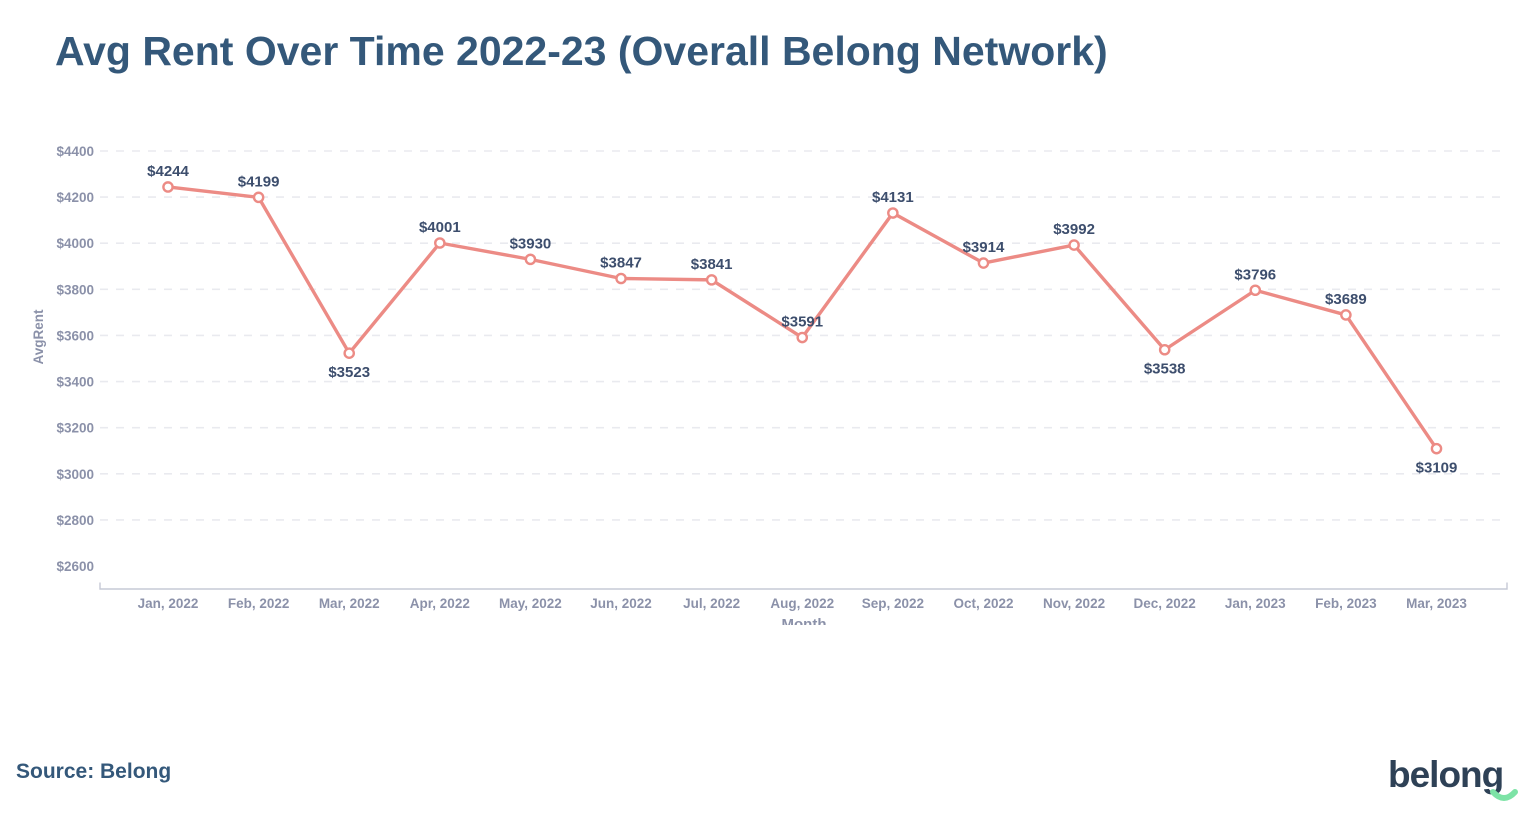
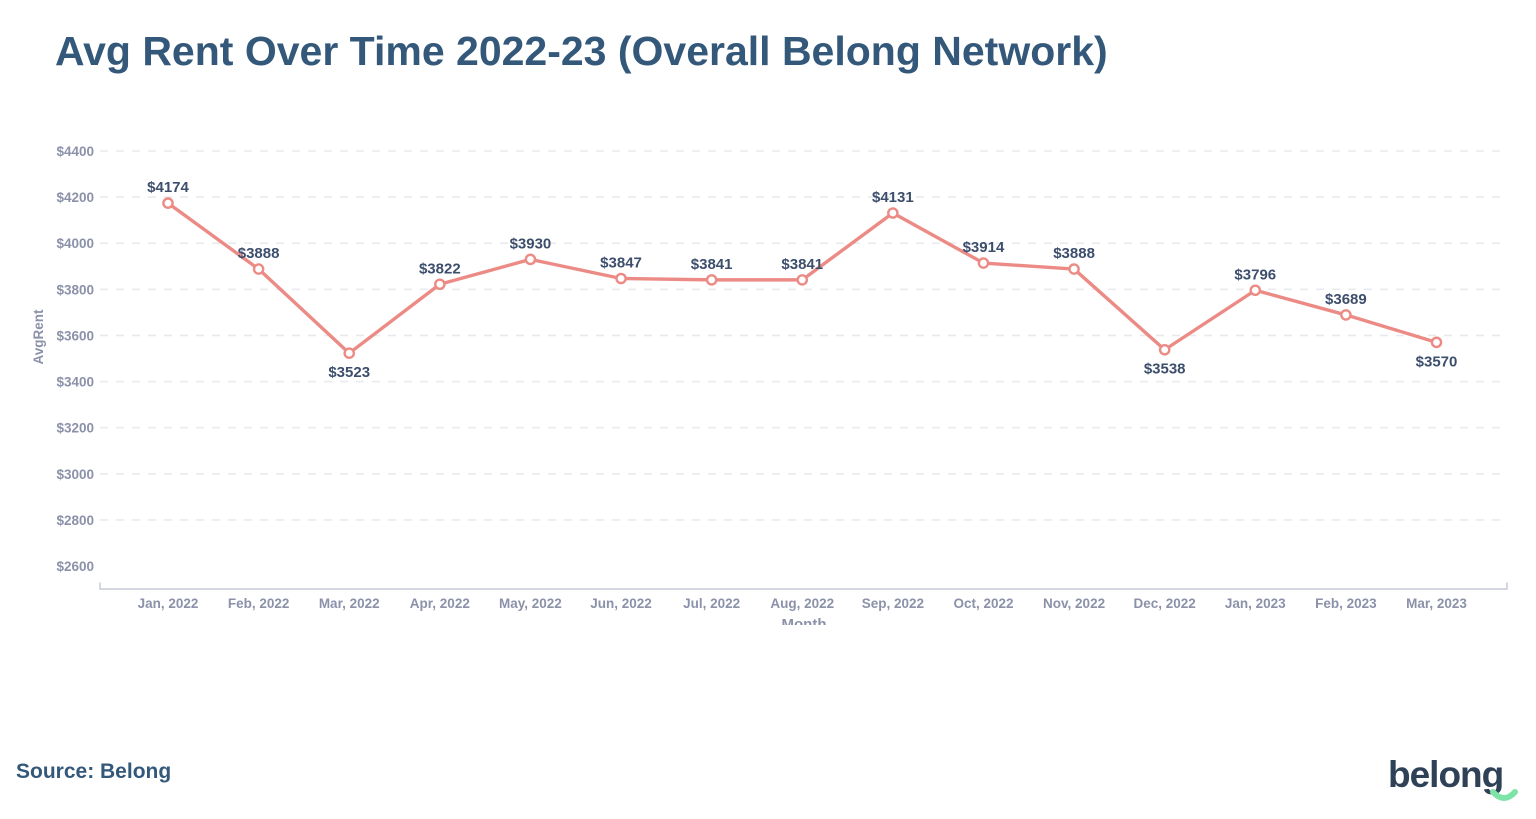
Jan, 2022: $4244 -> $4174
Feb, 2022: $4199 -> $3888
Apr, 2022: $4001 -> $3822
Aug, 2022: $3591 -> $3841
Nov, 2022: $3992 -> $3888
Mar, 2023: $3109 -> $3570
